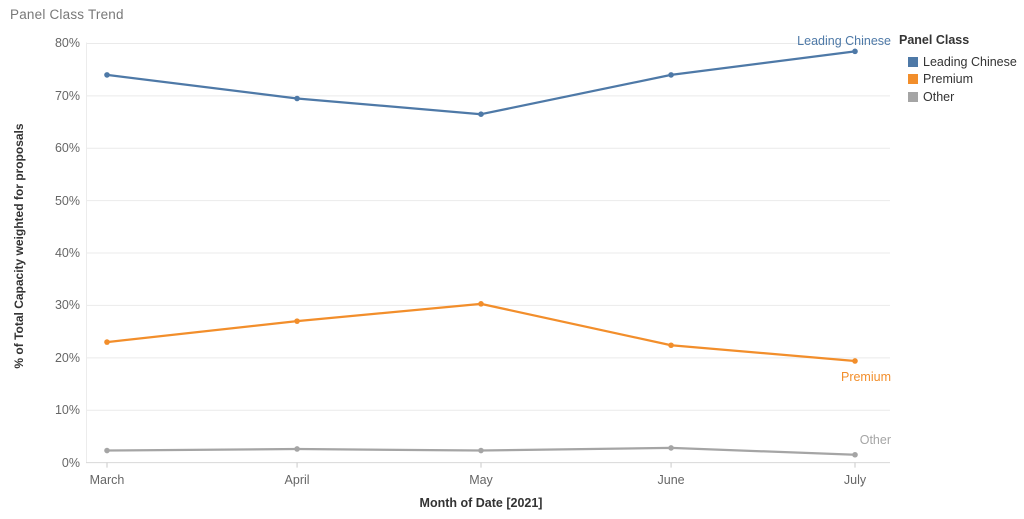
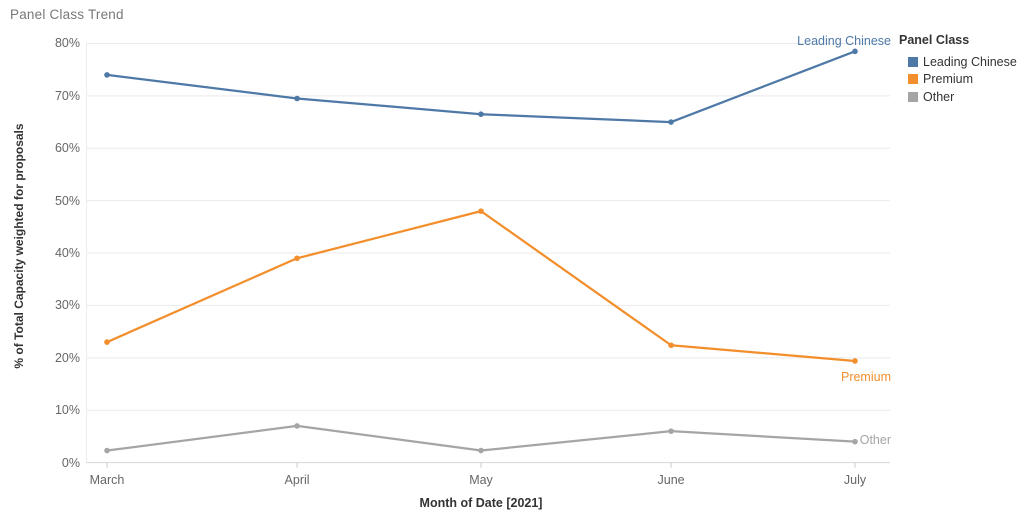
Premium/April: 27% -> 39%
Other/April: 3% -> 7%
Premium/May: 30% -> 48%
Leading Chinese/June: 74% -> 65%
Other/June: 3% -> 6%
Other/July: 2% -> 4%
